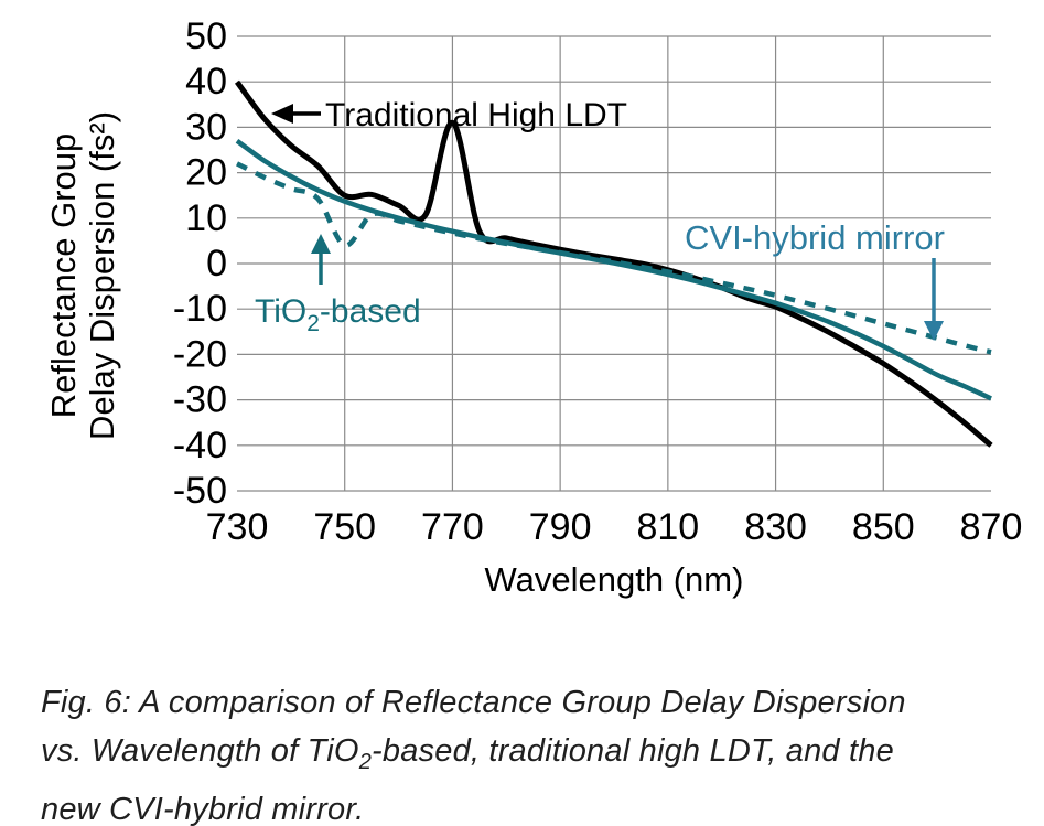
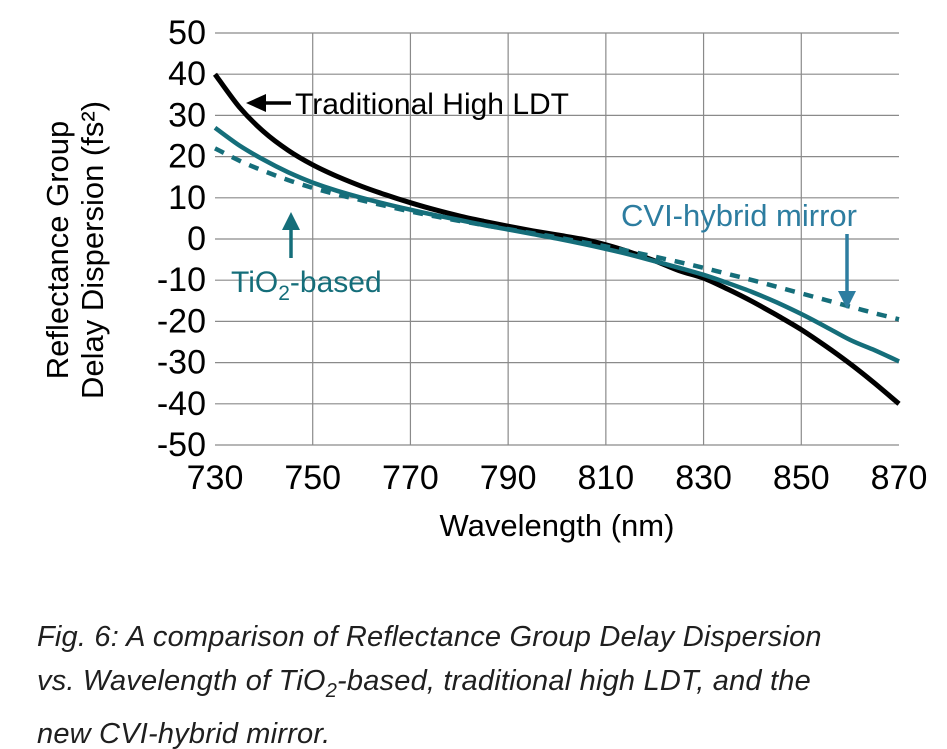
Traditional High LDT/750: 15 -> 18
CVI-hybrid mirror/750: 4 -> 12
Traditional High LDT/770: 31 -> 9
